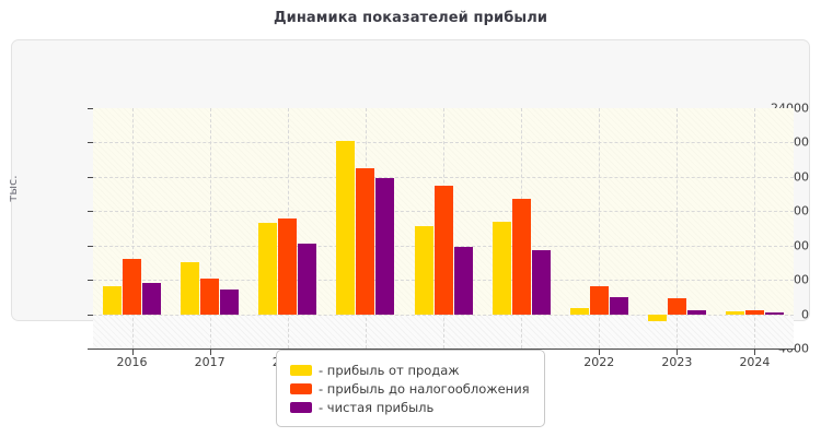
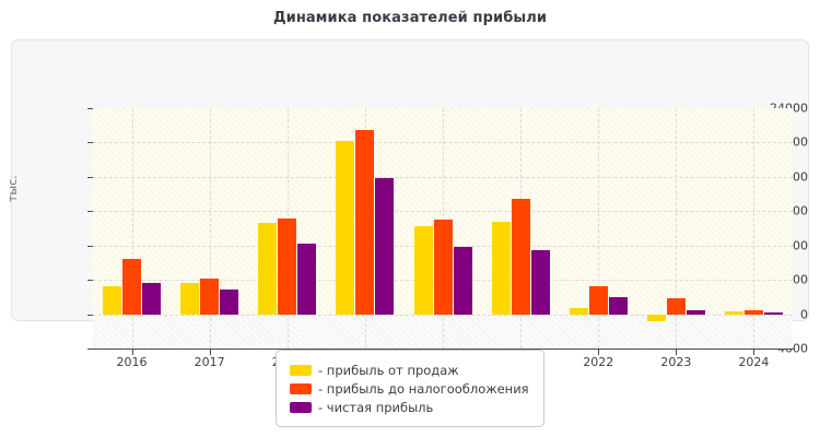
- прибыль от продаж/2017: 6000 -> 4000
- прибыль до налогообложения/2019: 17000 -> 22000
- прибыль до налогообложения/2020: 15000 -> 11000
